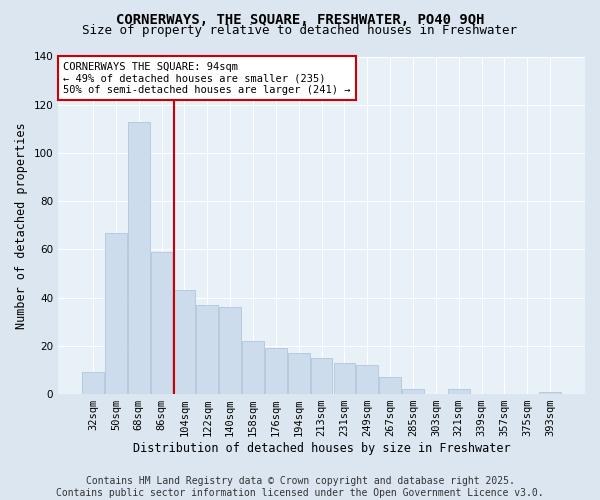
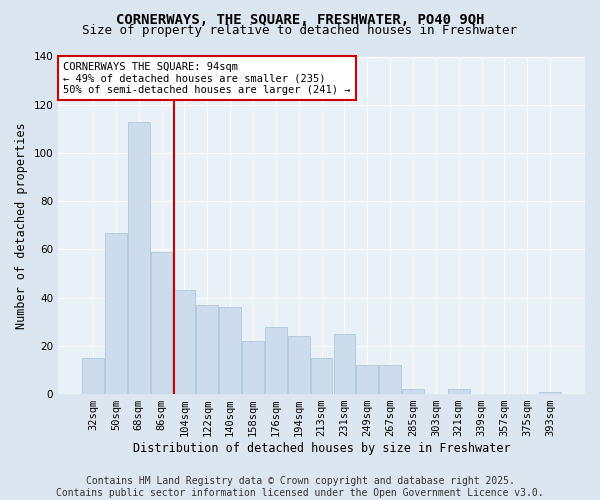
32sqm: 9 -> 15
176sqm: 19 -> 28
194sqm: 17 -> 24
231sqm: 13 -> 25
267sqm: 7 -> 12
